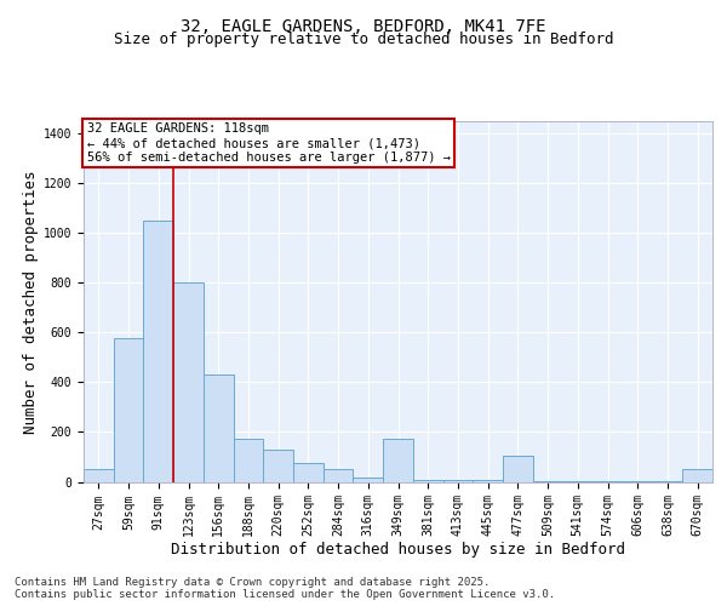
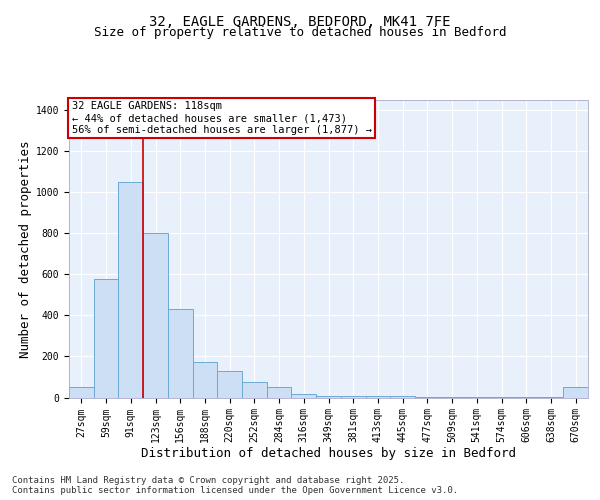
349sqm: 175 -> 8
477sqm: 105 -> 3
